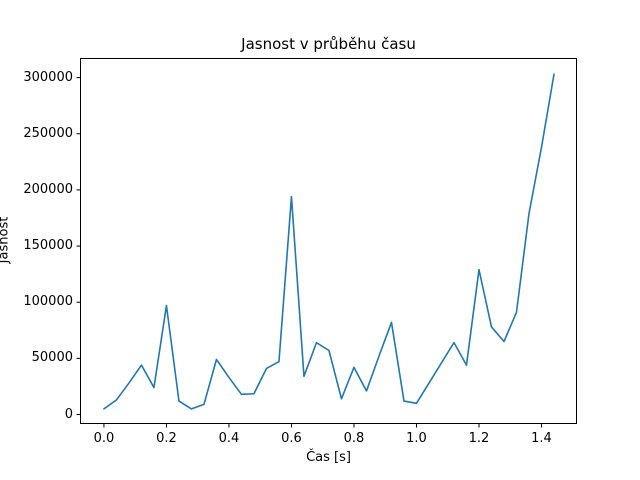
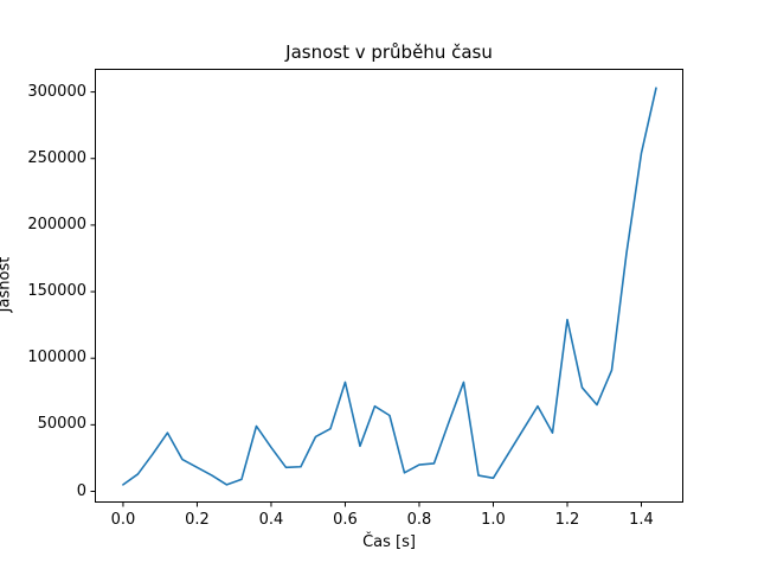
0.2: 97000 -> 18000
0.6: 194000 -> 82000
0.8: 42000 -> 20000
1.4: 238000 -> 254000
